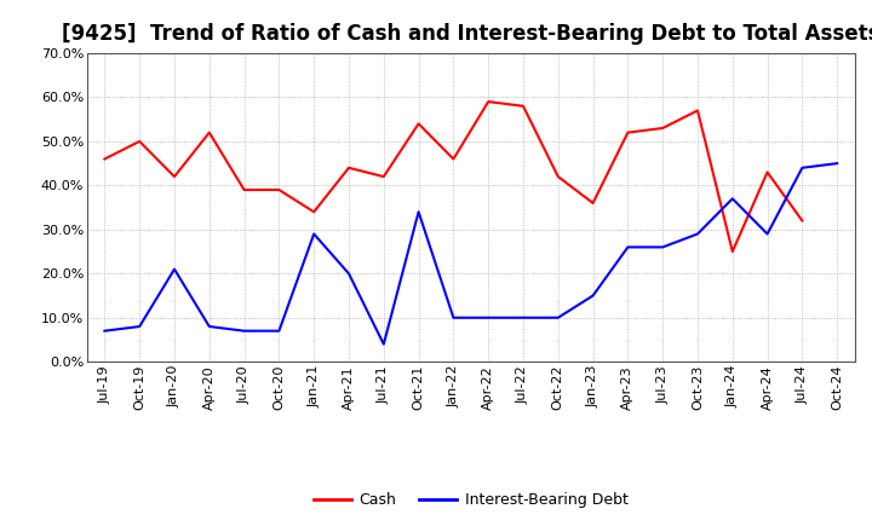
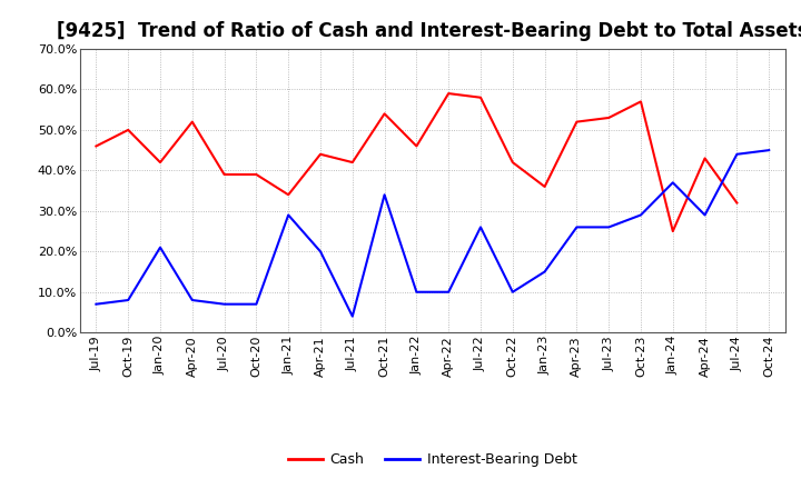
Interest-Bearing Debt/Jul-22: 10% -> 26%
